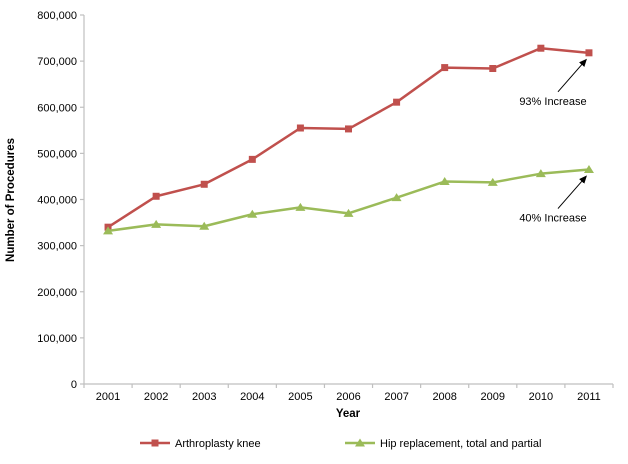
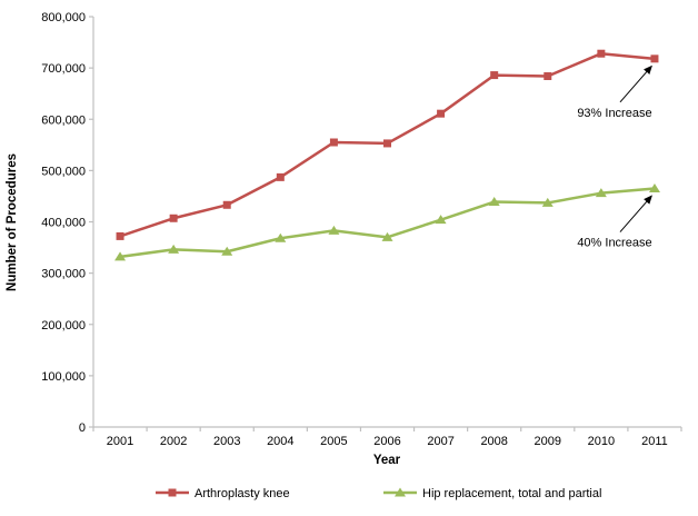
Arthroplasty knee/2001: 340000 -> 370000
